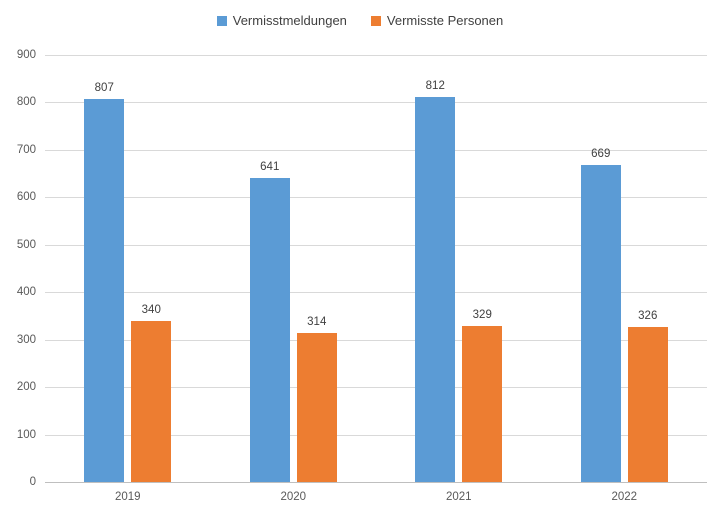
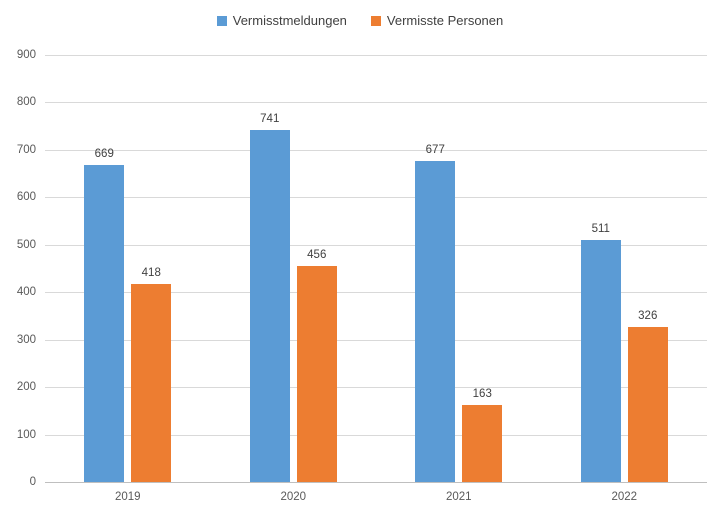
Vermisstmeldungen/2019: 807 -> 669
Vermisste Personen/2019: 340 -> 418
Vermisstmeldungen/2020: 641 -> 741
Vermisste Personen/2020: 314 -> 456
Vermisstmeldungen/2021: 812 -> 677
Vermisste Personen/2021: 329 -> 163
Vermisstmeldungen/2022: 669 -> 511
